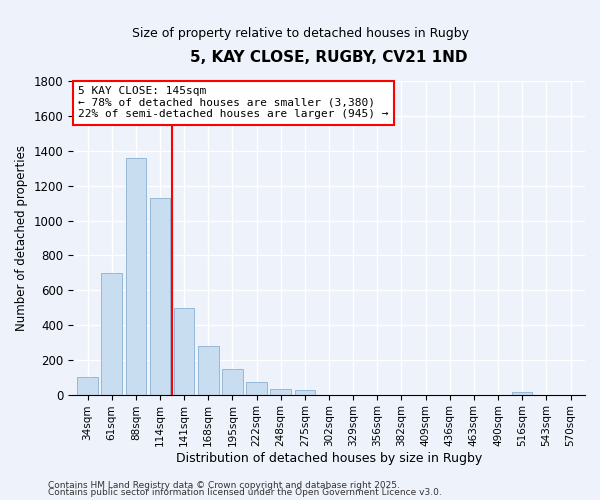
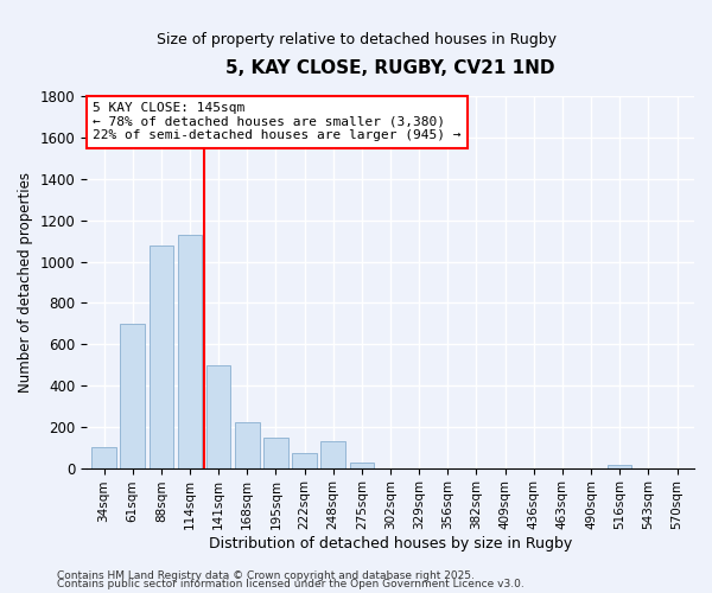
88sqm: 1360 -> 1080
168sqm: 280 -> 220
248sqm: 30 -> 130
